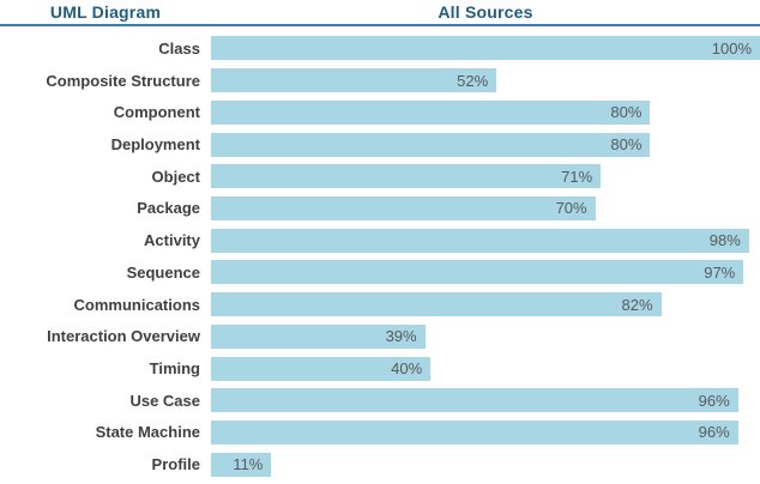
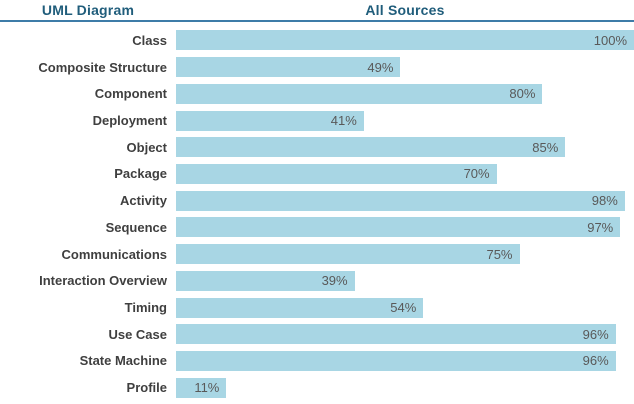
Composite Structure: 52% -> 49%
Deployment: 80% -> 41%
Object: 71% -> 85%
Communications: 82% -> 75%
Timing: 40% -> 54%
